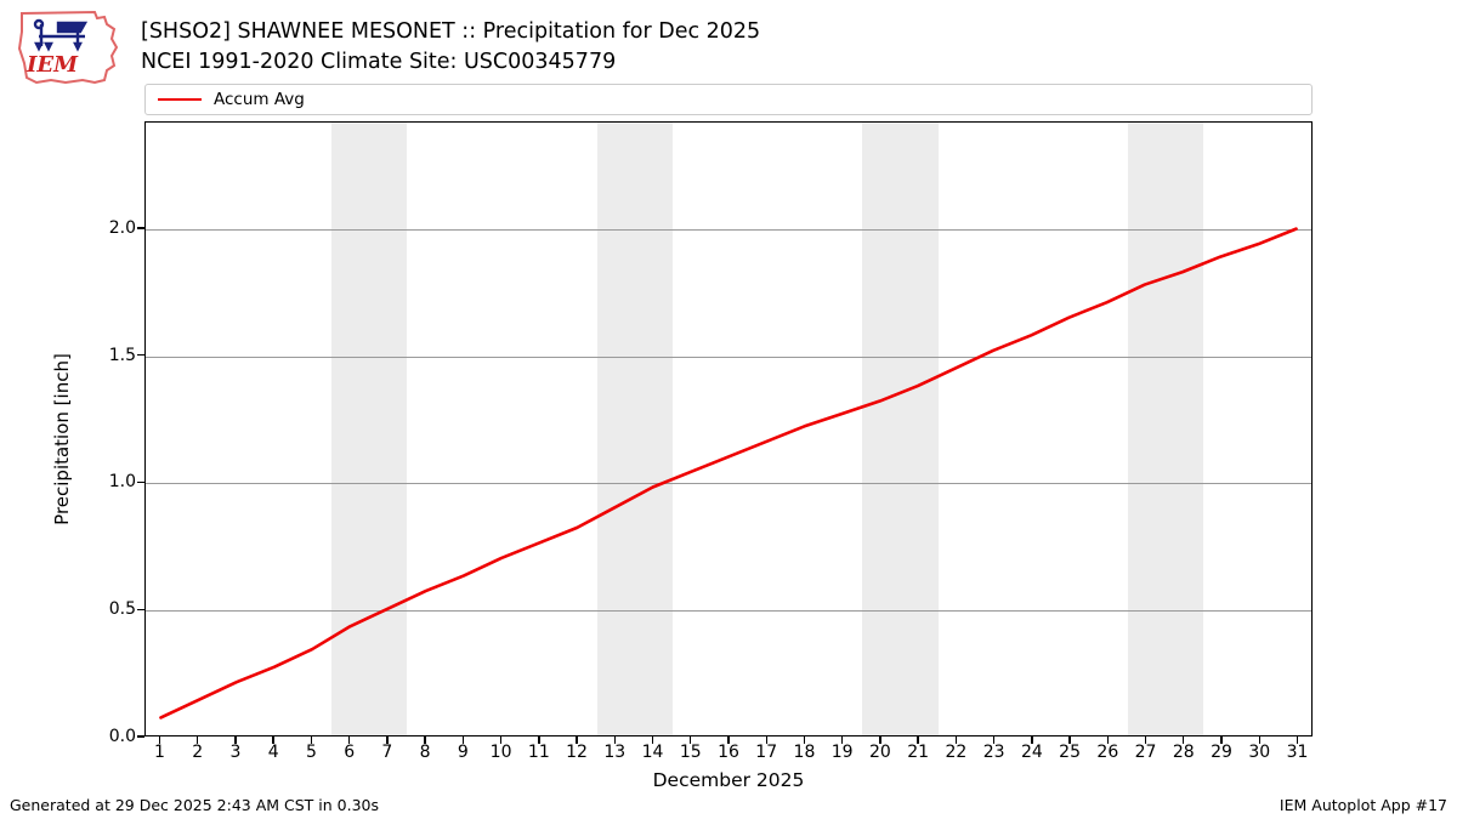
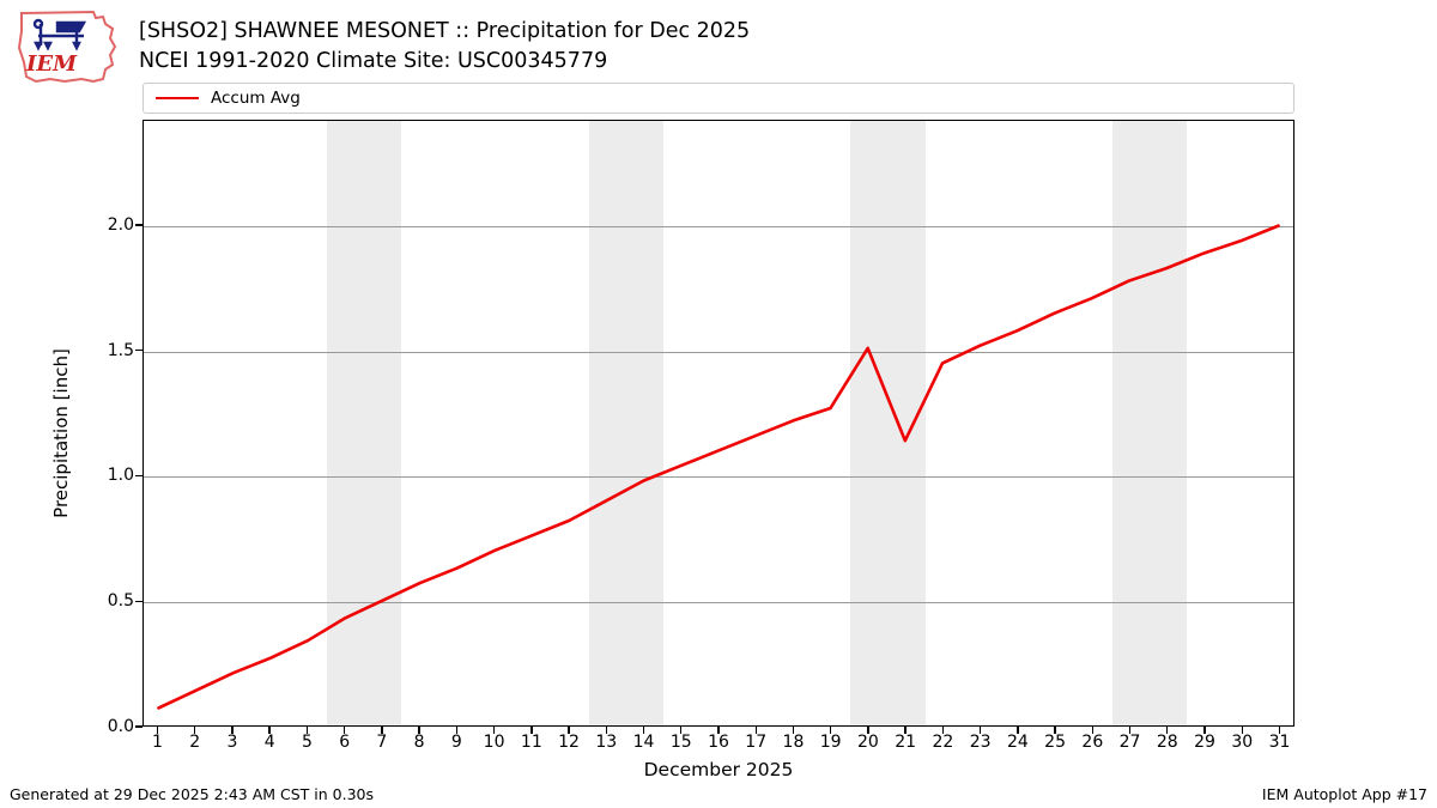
20: 1.32 -> 1.51
21: 1.38 -> 1.14
